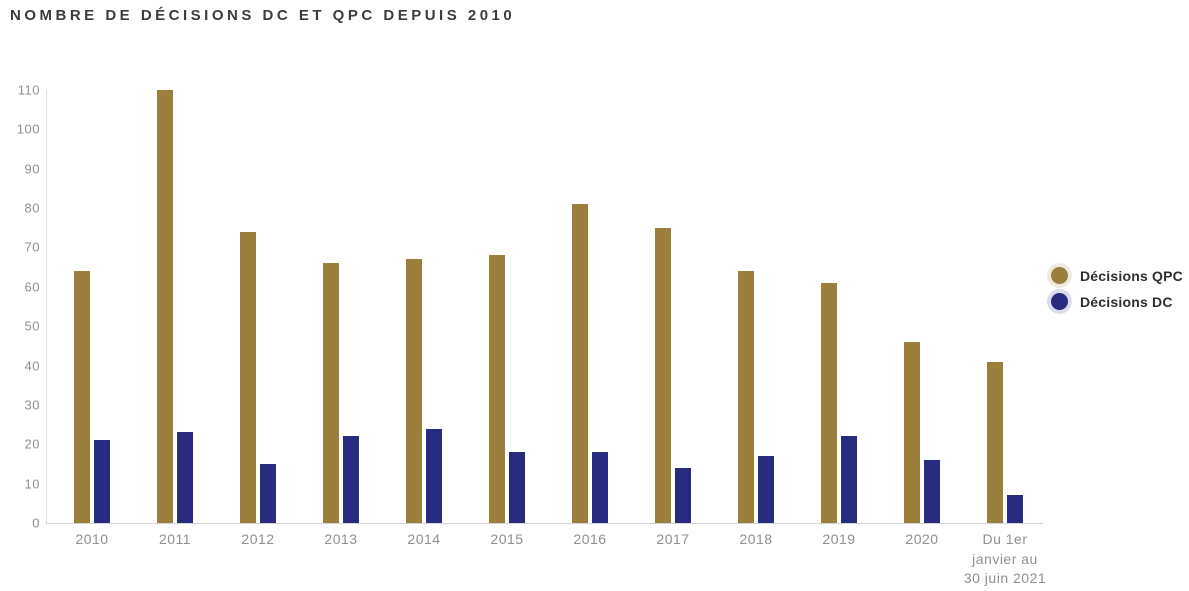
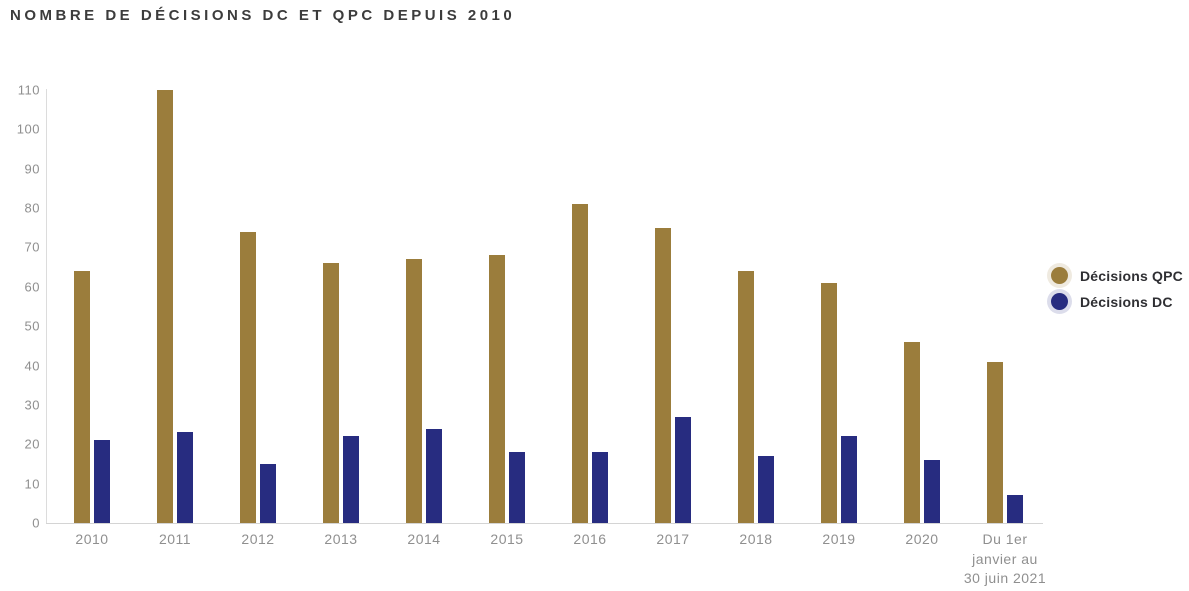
Décisions DC/2017: 14 -> 27
